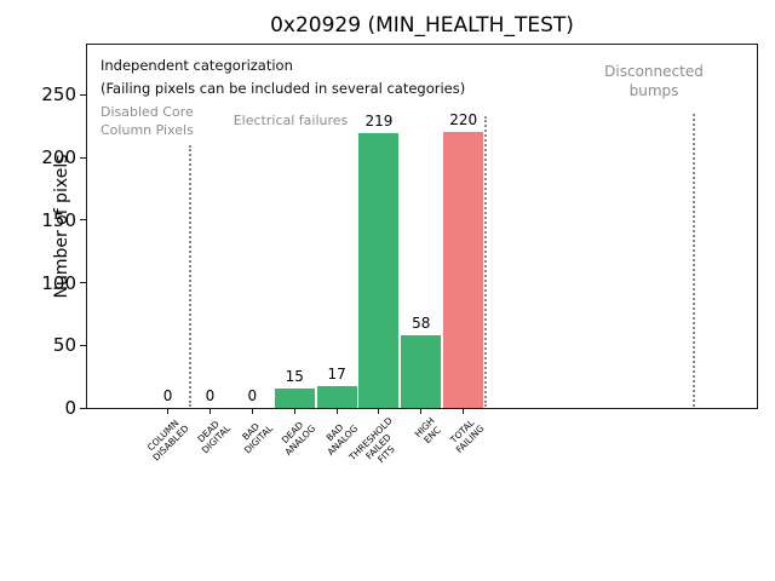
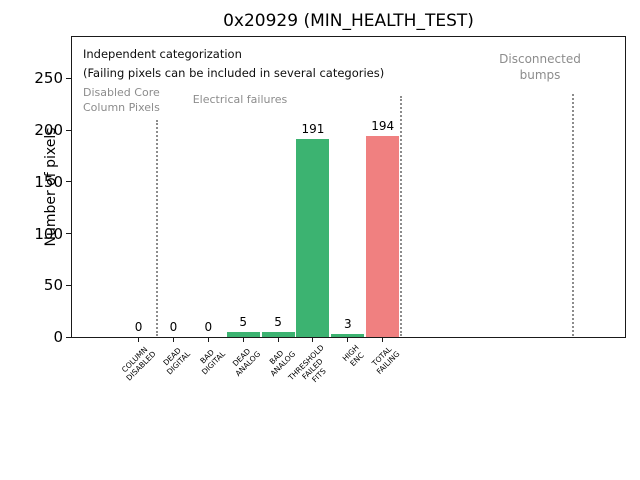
DEAD ANALOG: 15 -> 5
BAD ANALOG: 17 -> 5
THRESHOLD FAILED FITS: 219 -> 191
HIGH ENC: 58 -> 3
TOTAL FAILING: 220 -> 194
